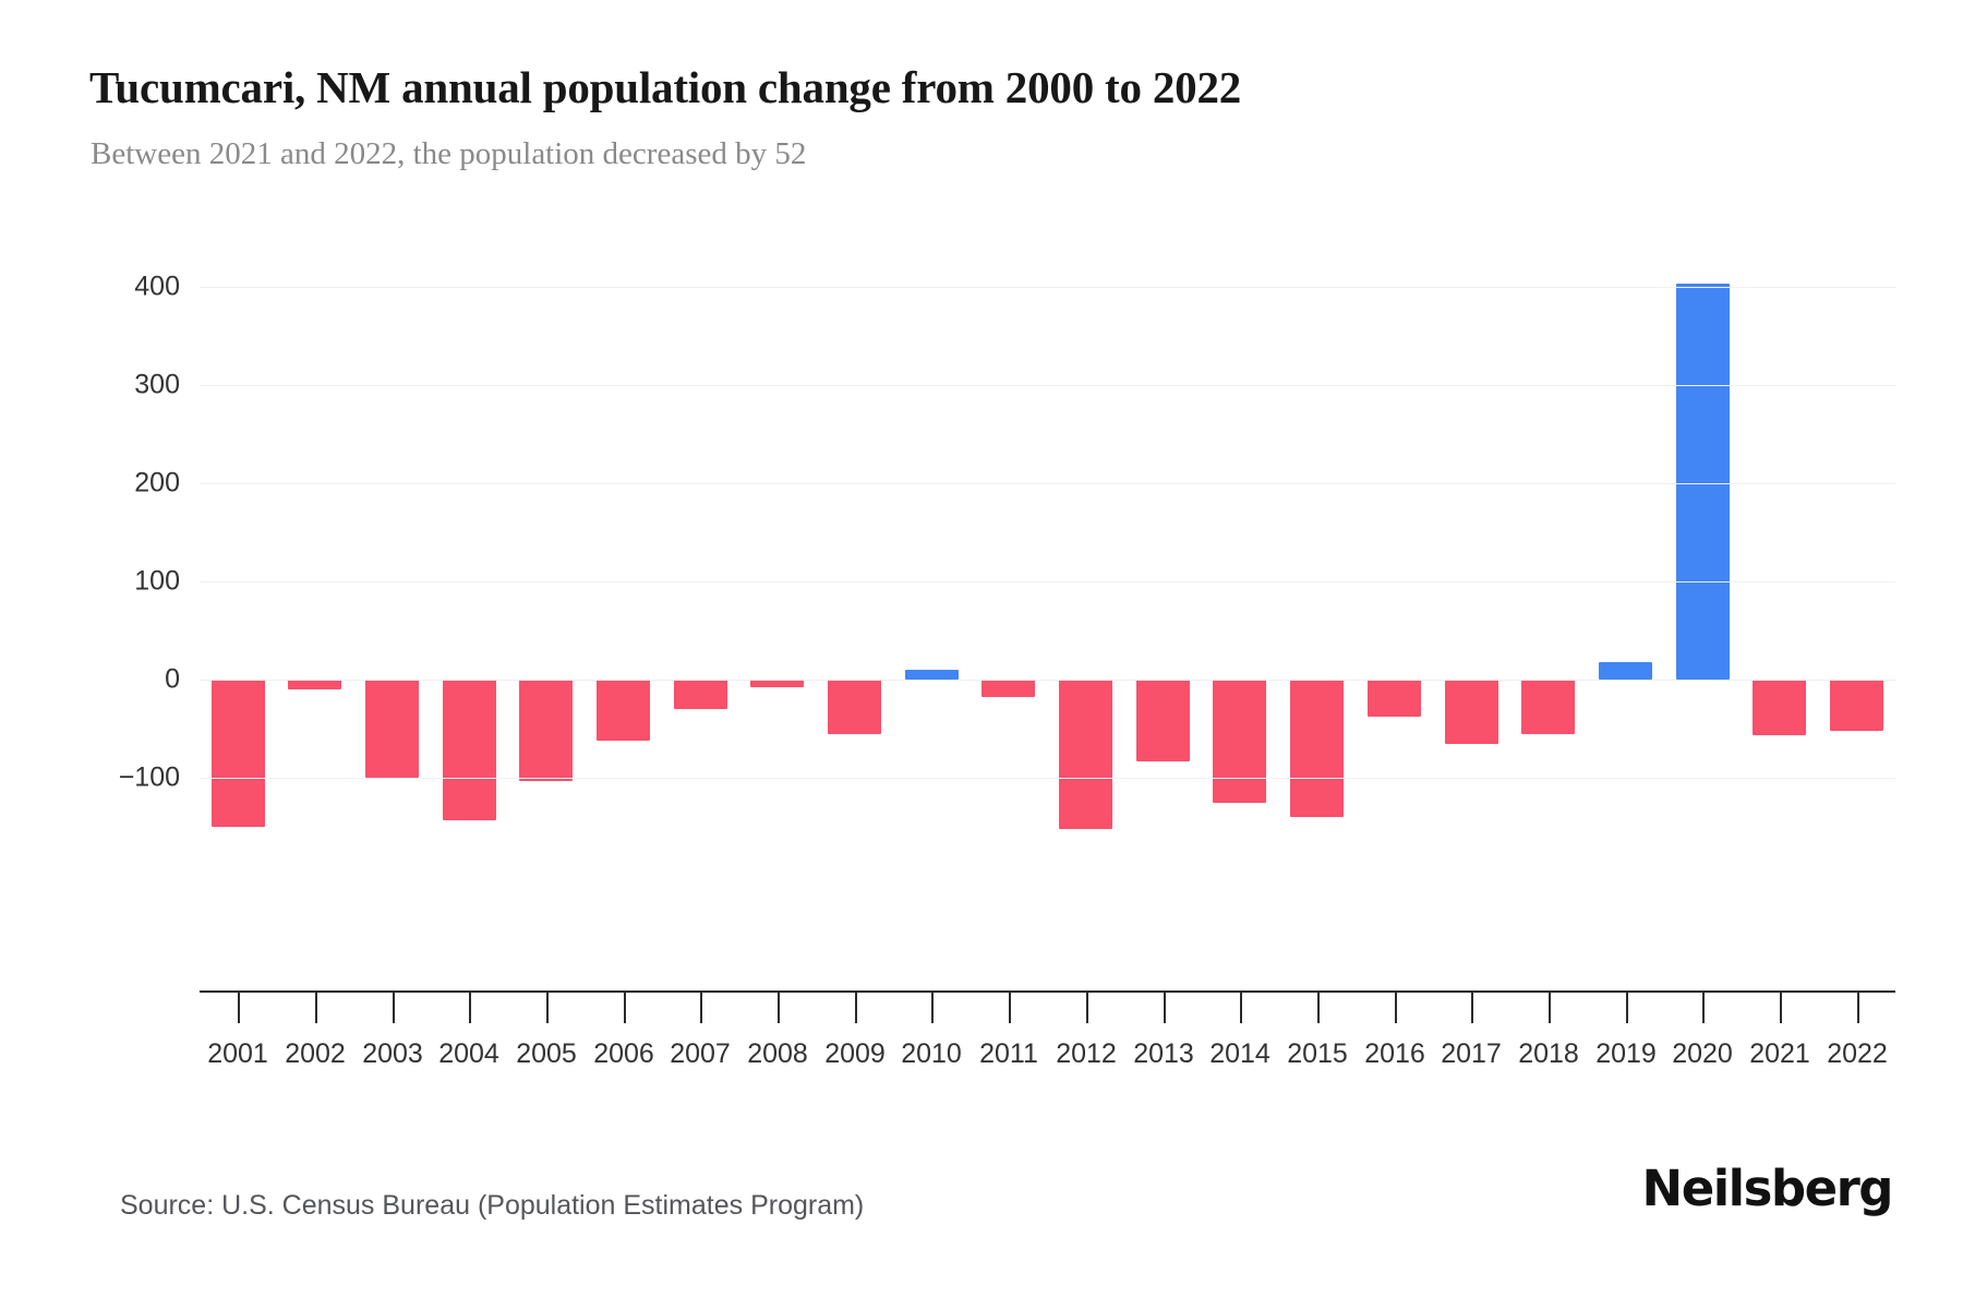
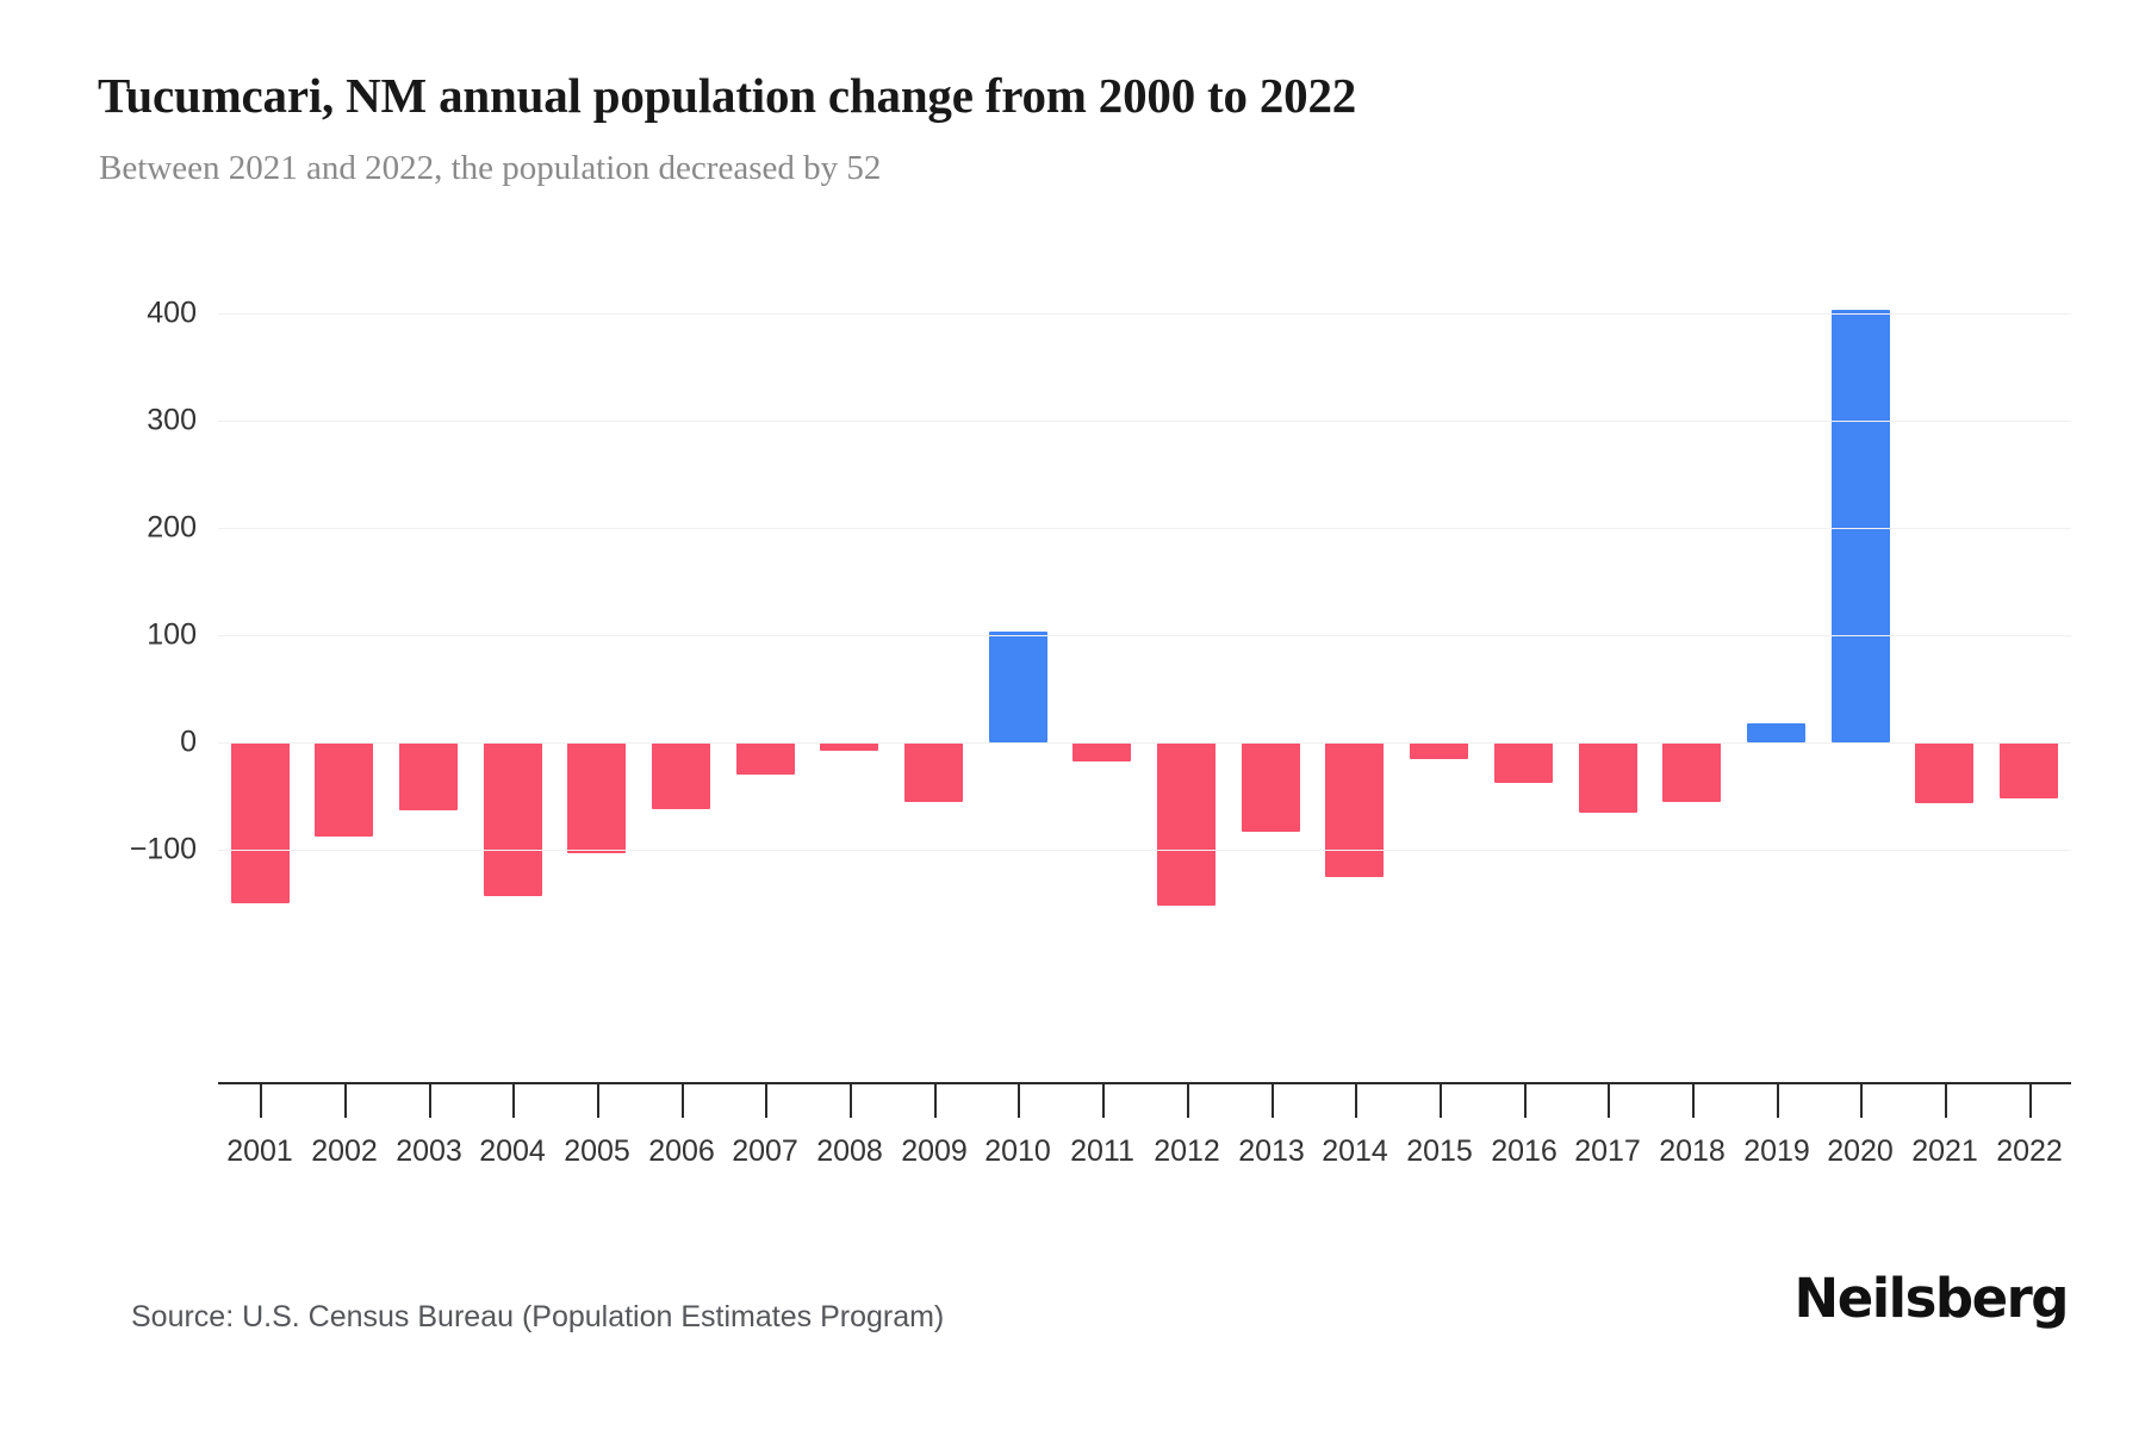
2002: -10 -> -90
2003: -100 -> -60
2010: 10 -> 100
2015: -140 -> -20
